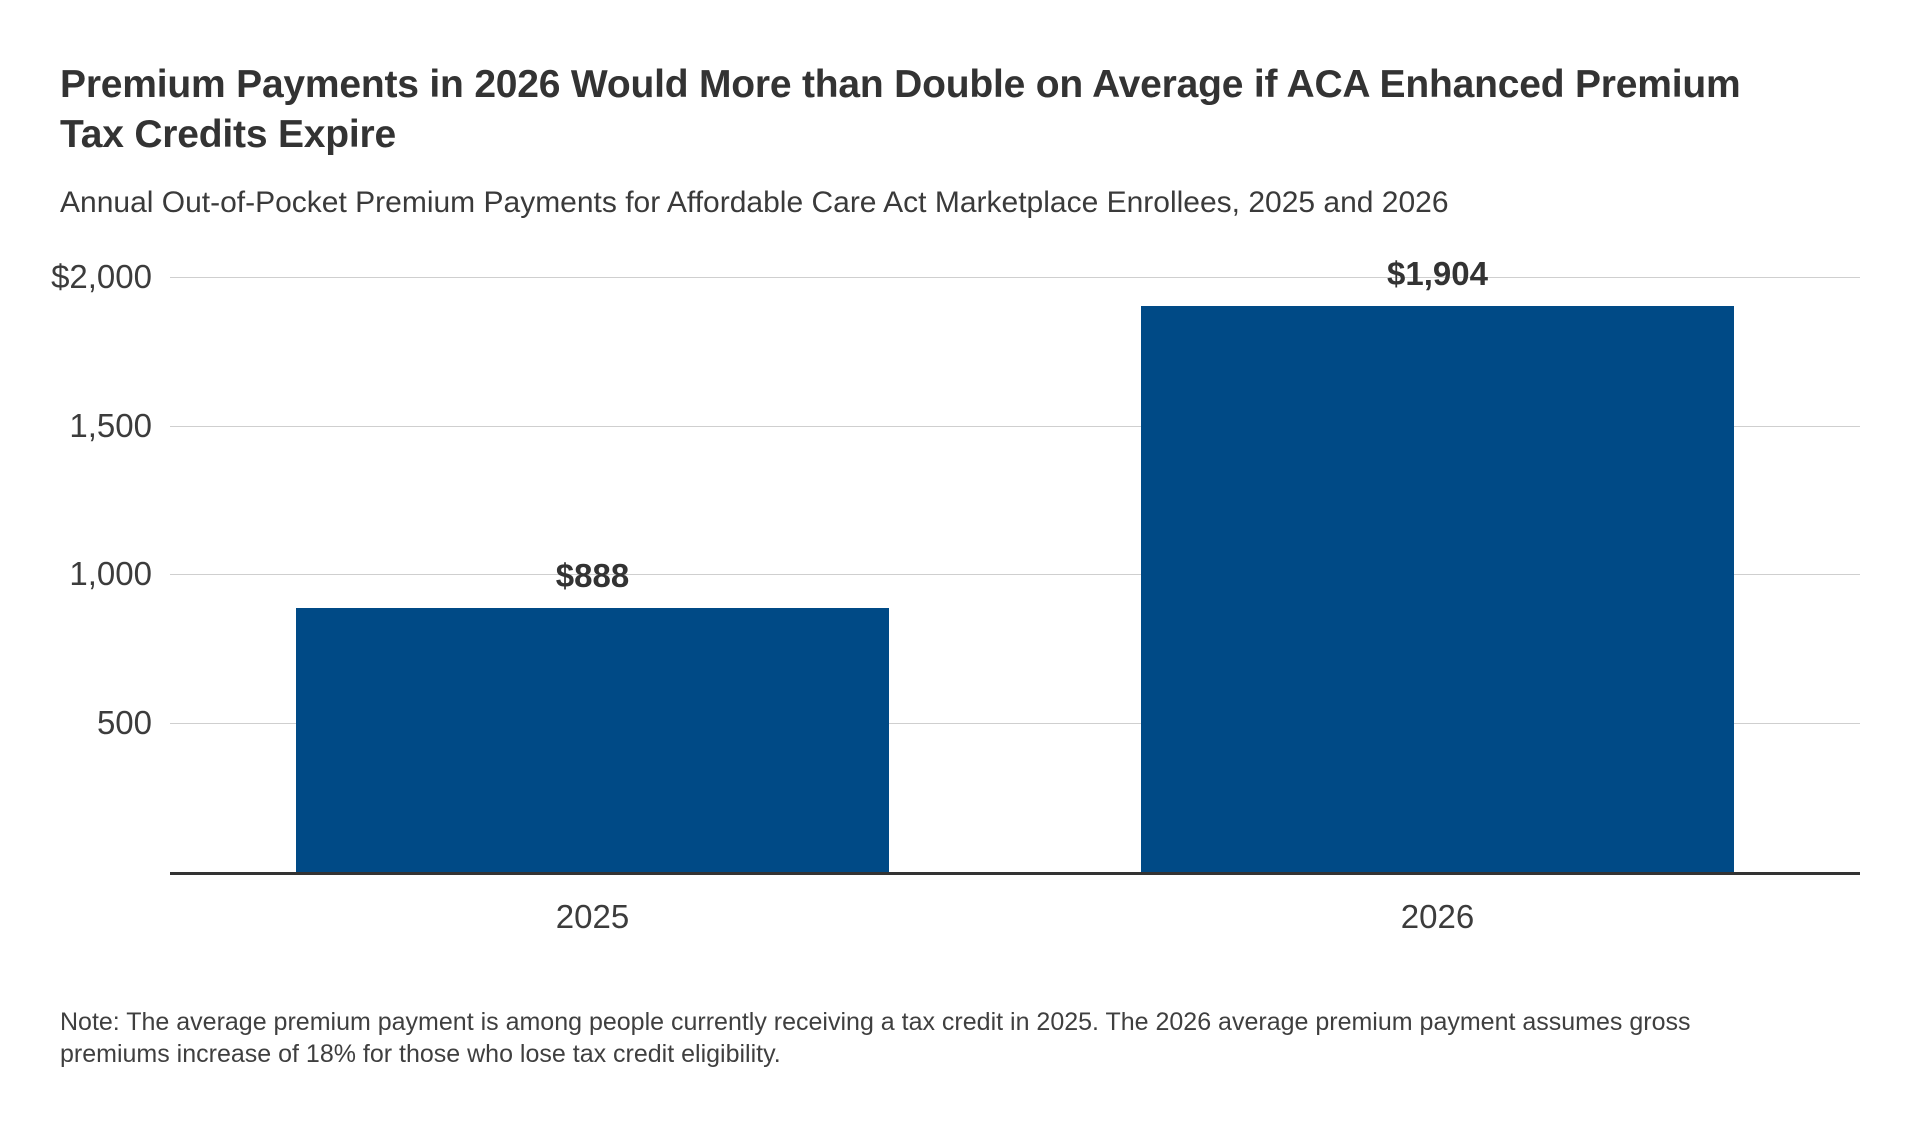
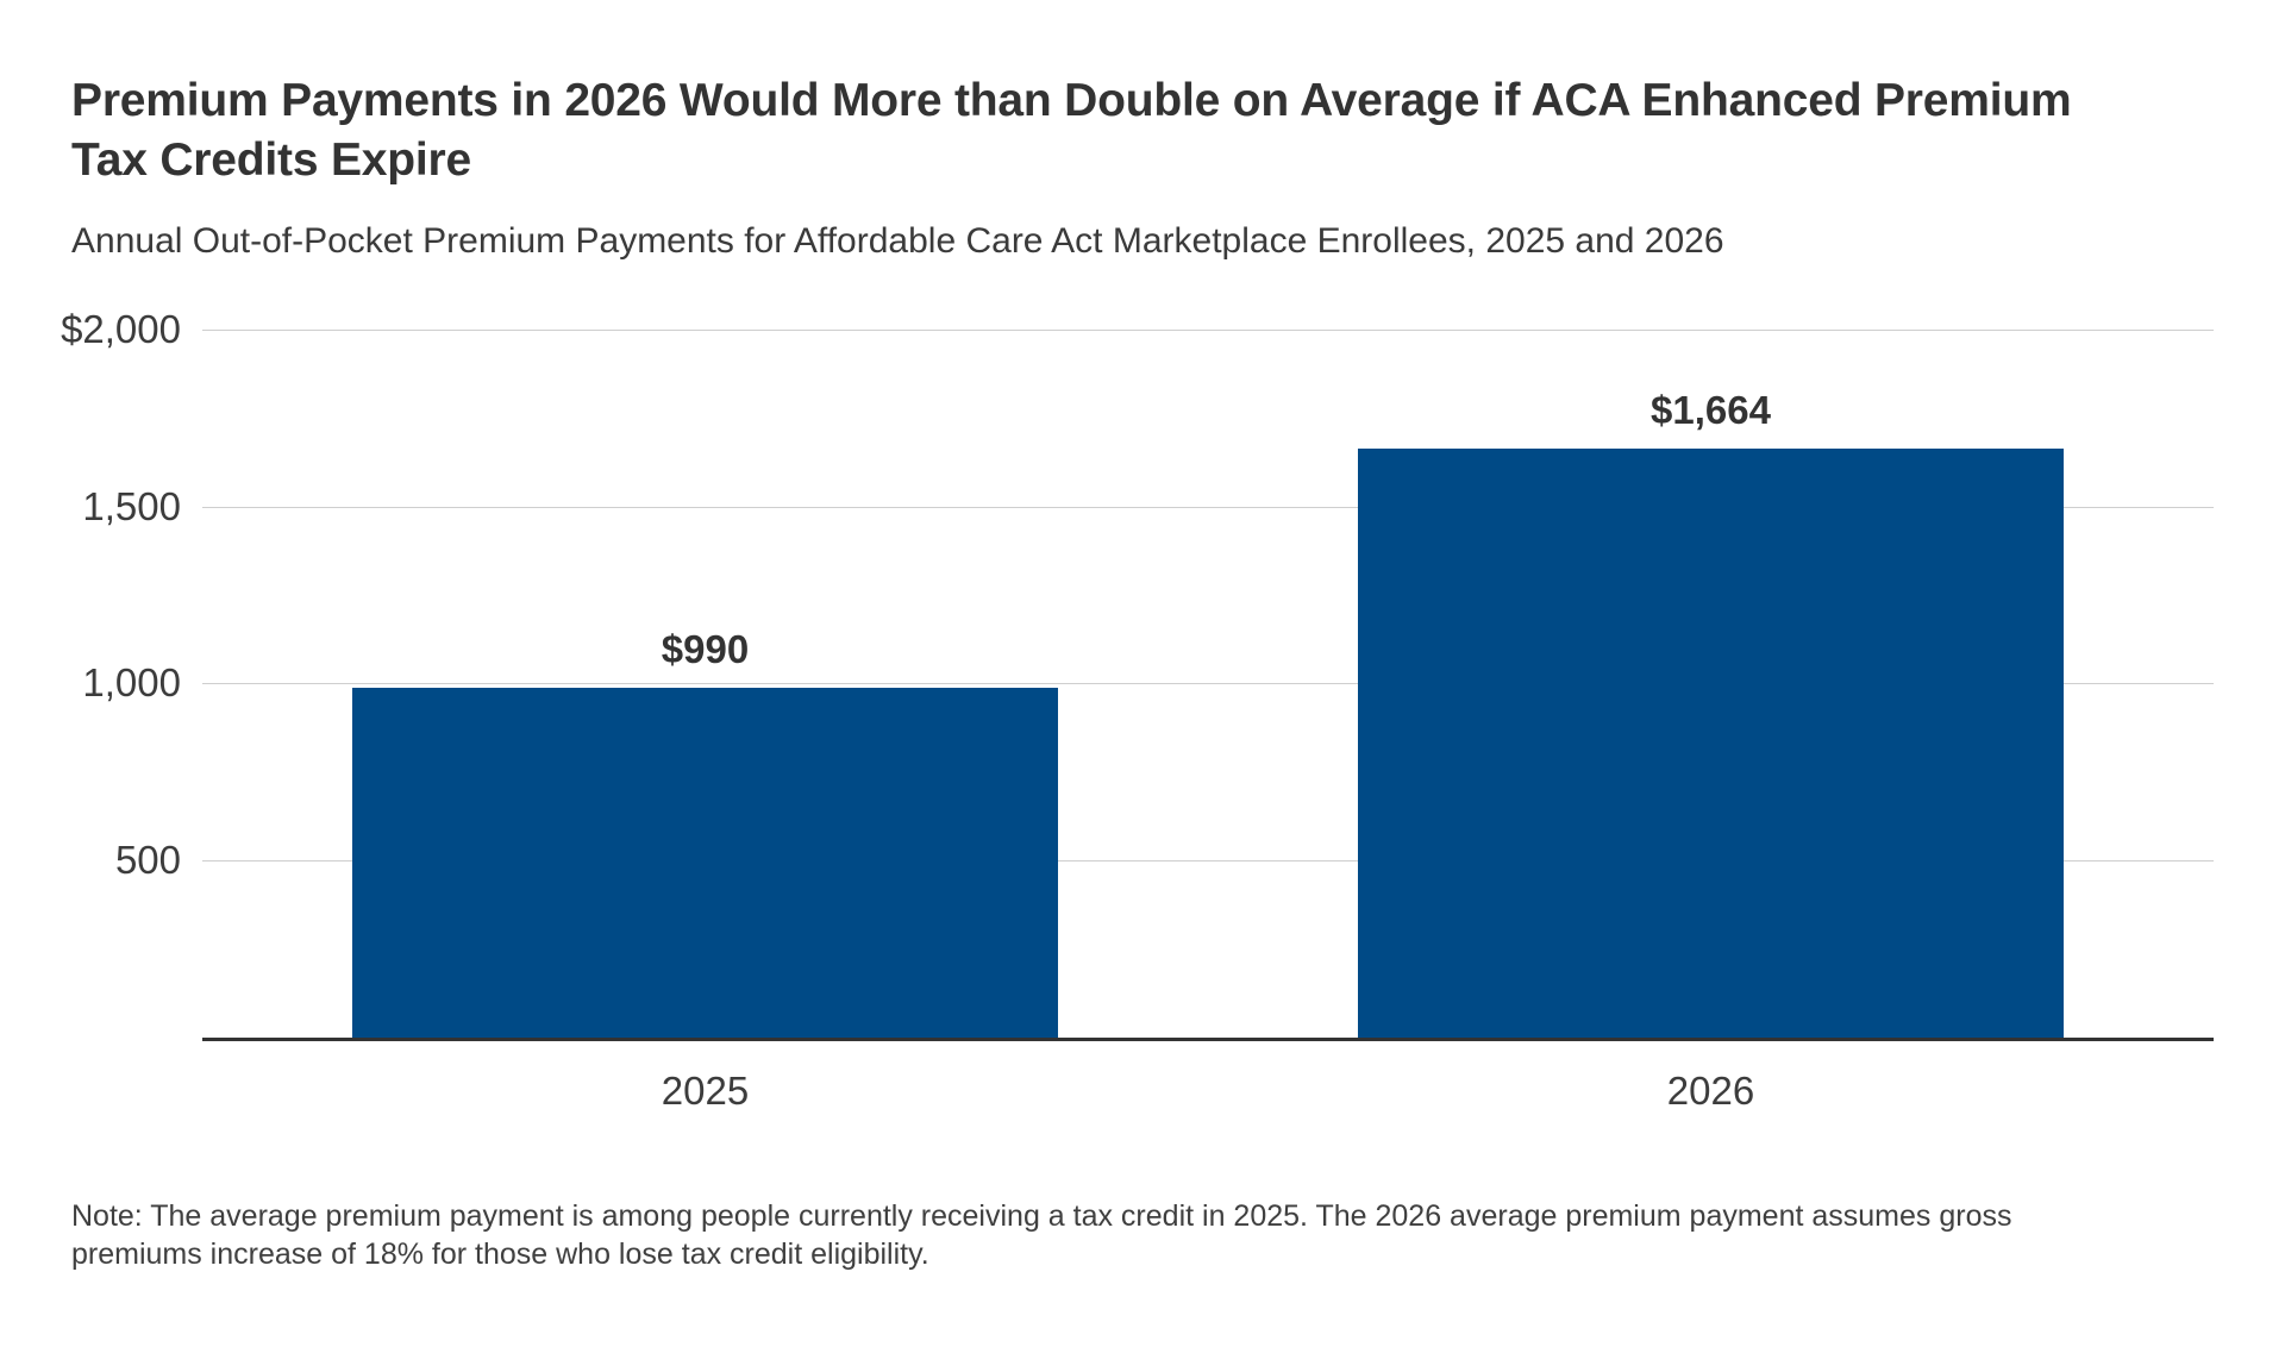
2025: $888 -> $990
2026: $1,904 -> $1,664
